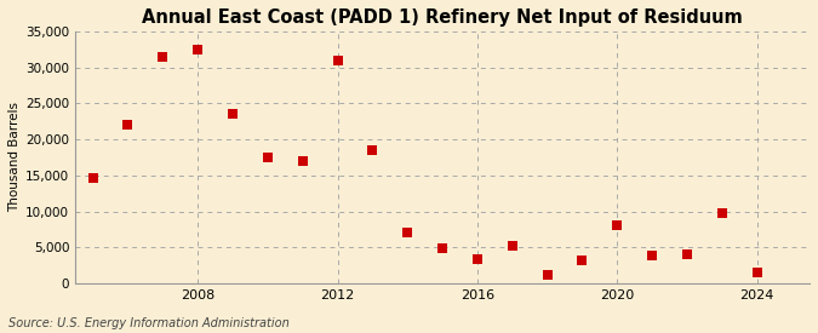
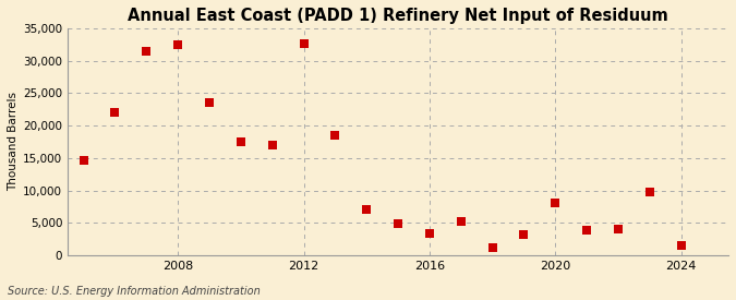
2012: 31,000 -> 32,600
